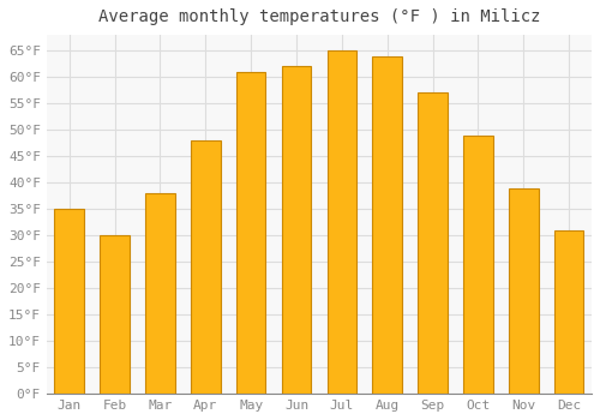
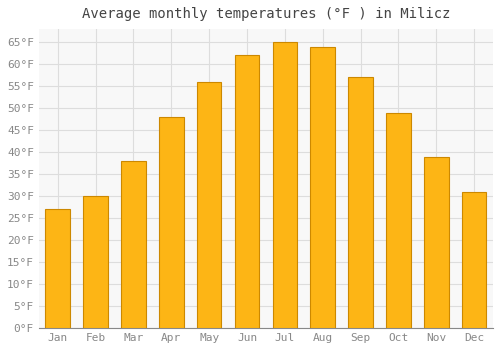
Jan: 35°F -> 27°F
May: 61°F -> 56°F
